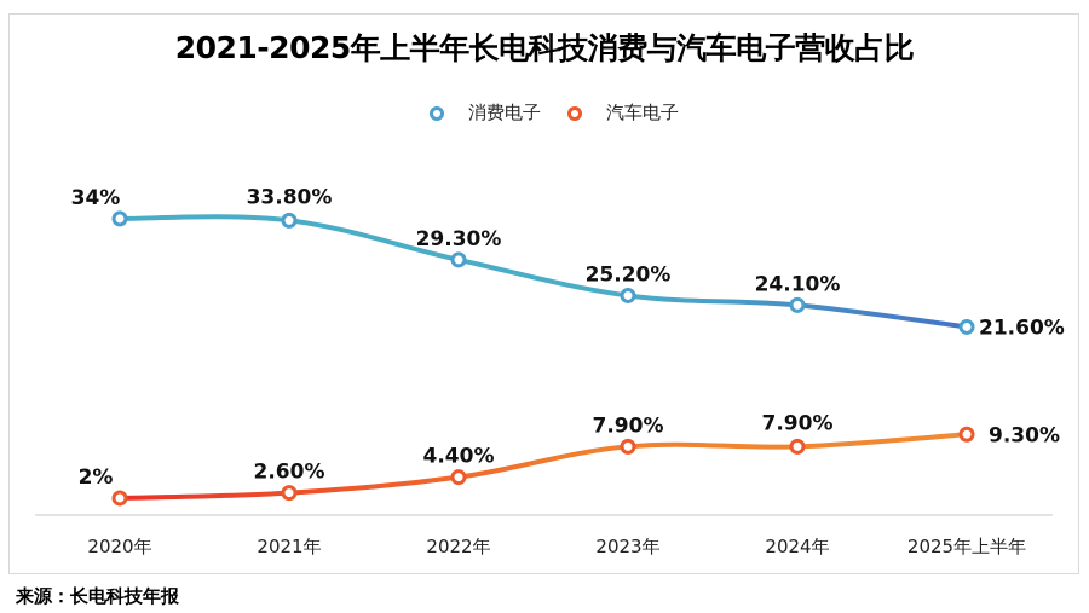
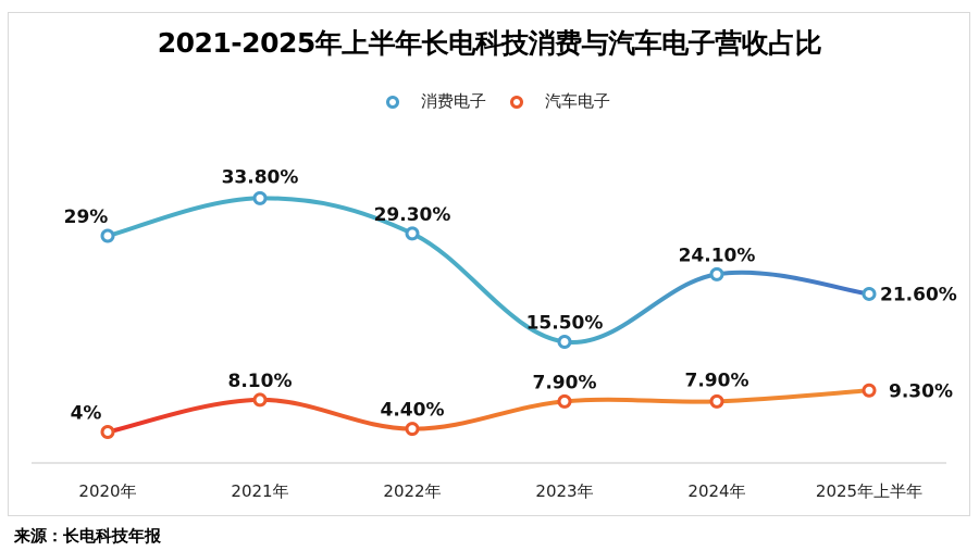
消费电子/2020年: 34% -> 29%
汽车电子/2020年: 2% -> 4%
汽车电子/2021年: 2.60% -> 8.10%
消费电子/2023年: 25.20% -> 15.50%
